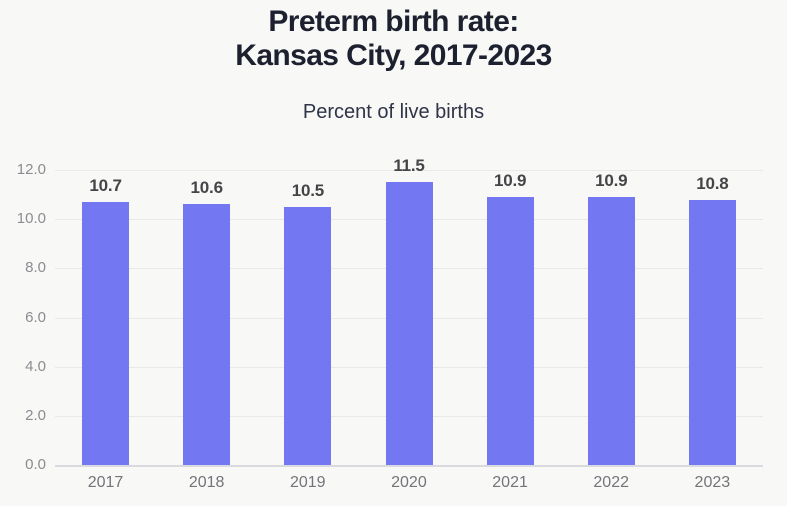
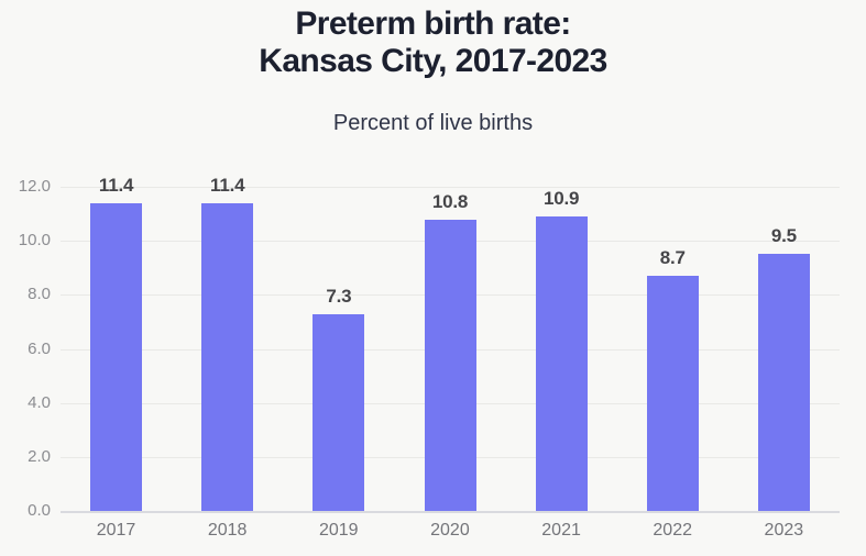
2017: 10.7 -> 11.4
2018: 10.6 -> 11.4
2019: 10.5 -> 7.3
2020: 11.5 -> 10.8
2022: 10.9 -> 8.7
2023: 10.8 -> 9.5
